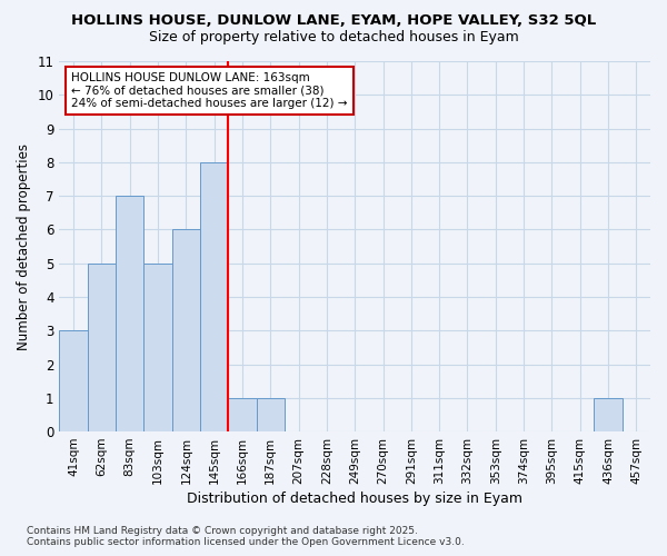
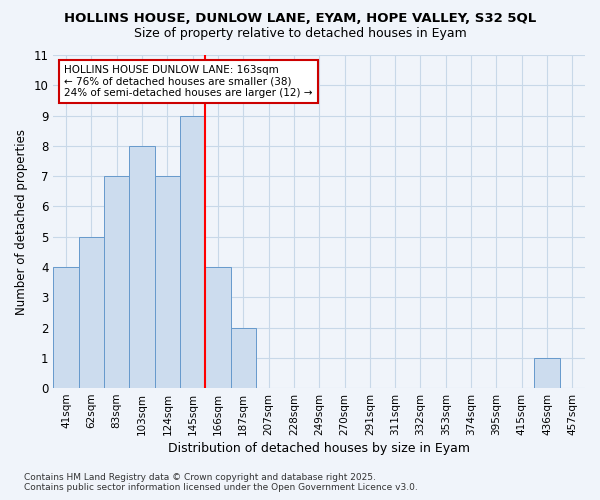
41sqm: 3 -> 4
103sqm: 5 -> 8
124sqm: 6 -> 7
145sqm: 8 -> 9
166sqm: 1 -> 4
187sqm: 1 -> 2
